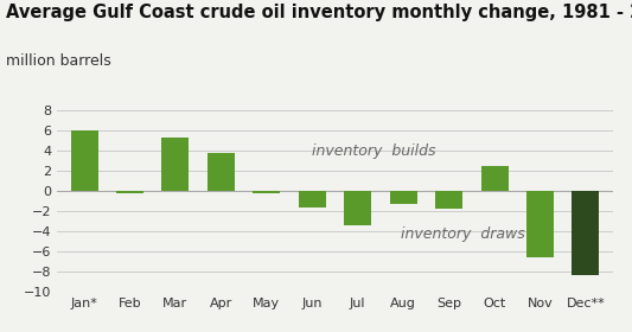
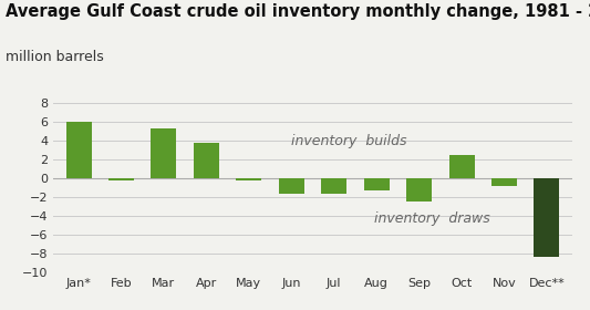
Jul: -3.4 -> -1.7
Sep: -1.8 -> -2.5
Nov: -6.6 -> -0.8
